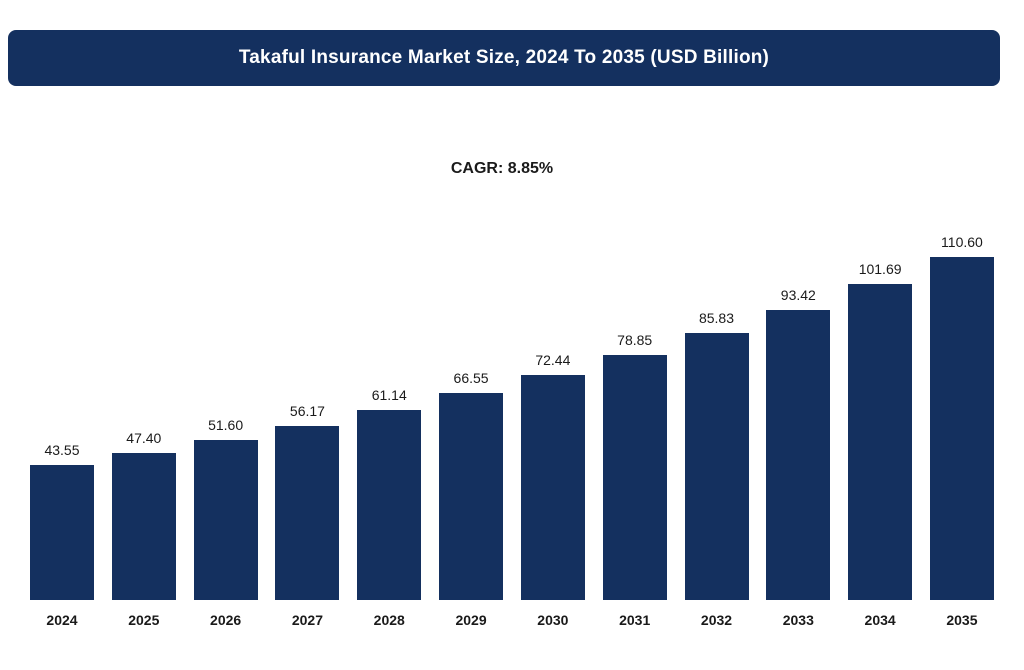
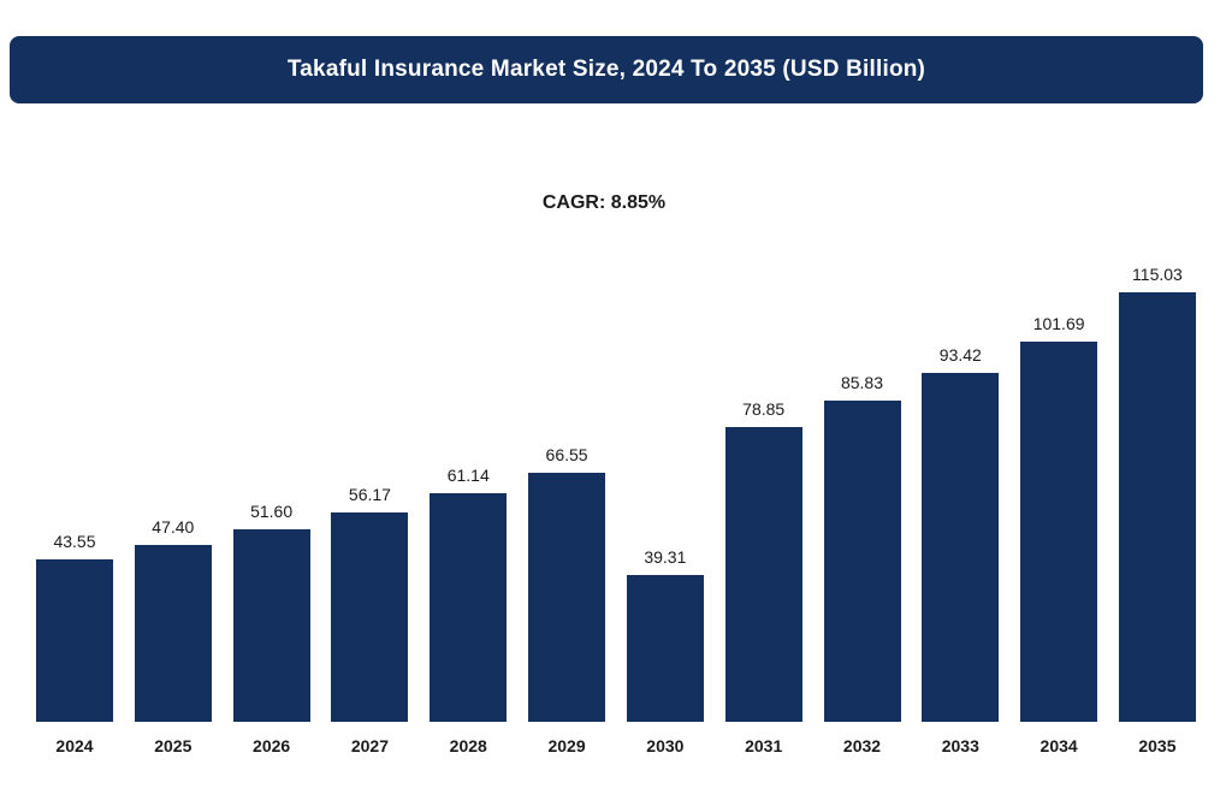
2030: 72.44 -> 39.31
2035: 110.60 -> 115.03
